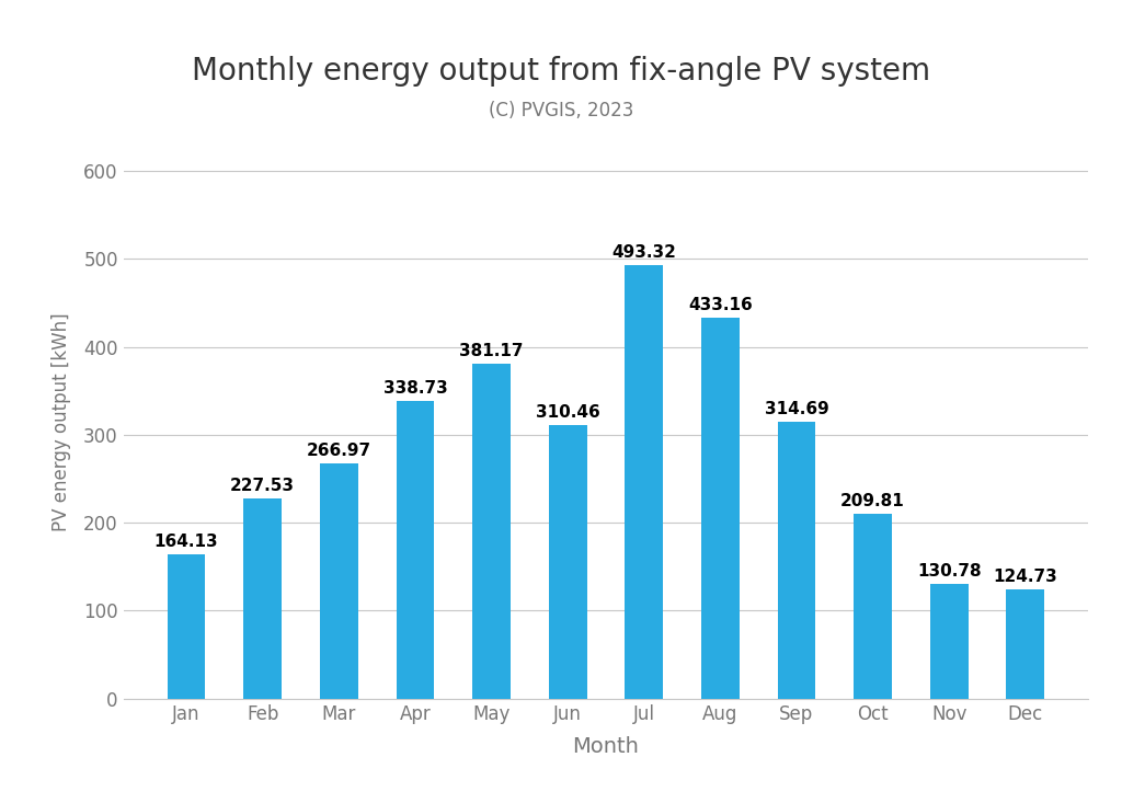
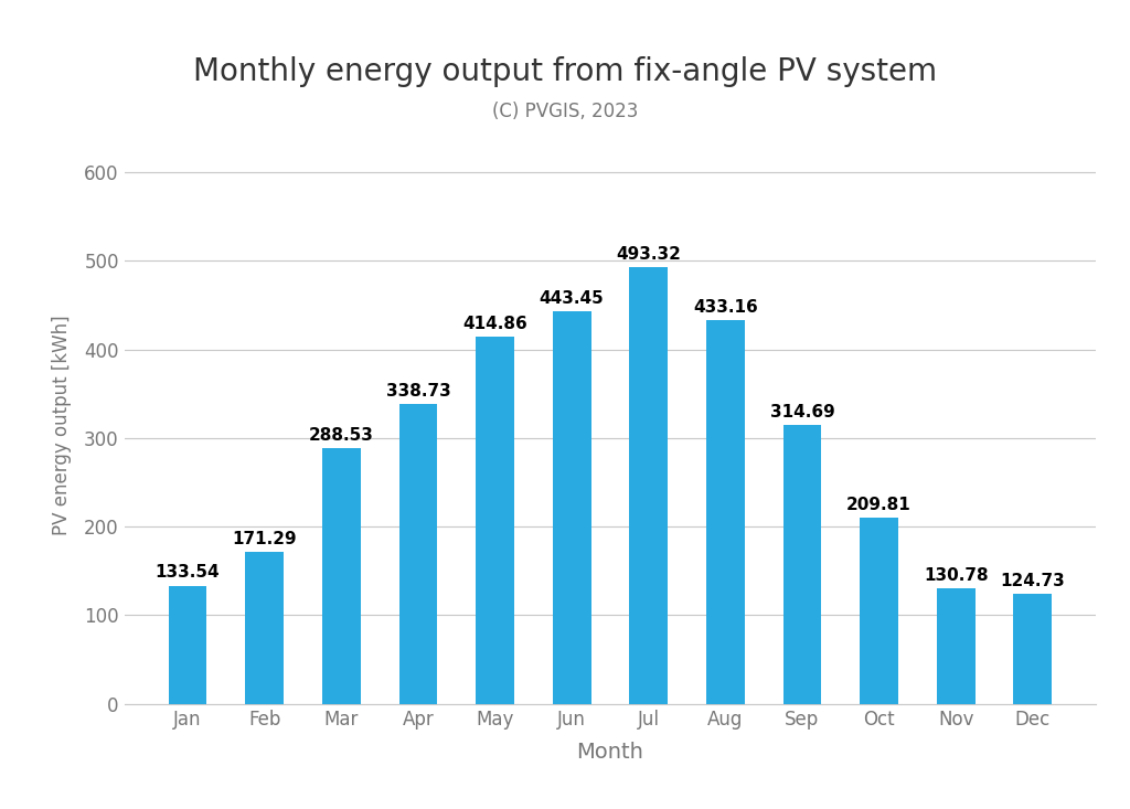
Jan: 164.13 -> 133.54
Feb: 227.53 -> 171.29
Mar: 266.97 -> 288.53
May: 381.17 -> 414.86
Jun: 310.46 -> 443.45
